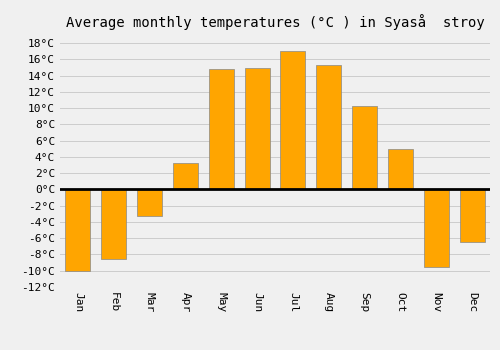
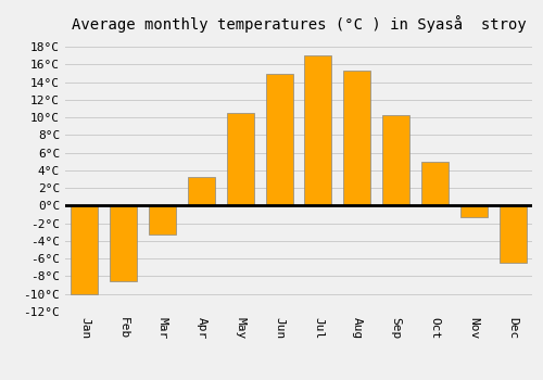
May: 14.8°C -> 10.5°C
Nov: -9.6°C -> -1.3°C
